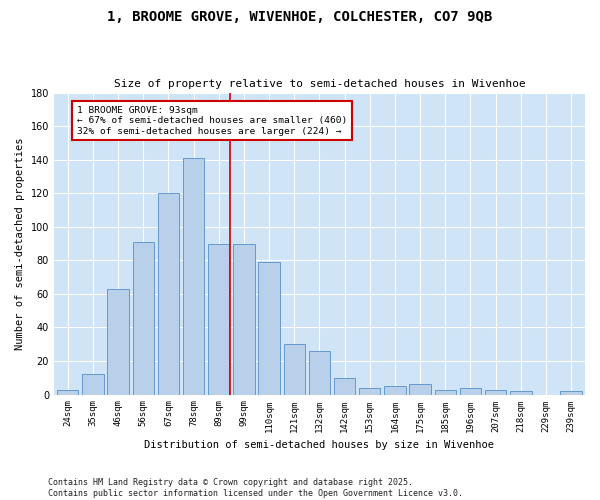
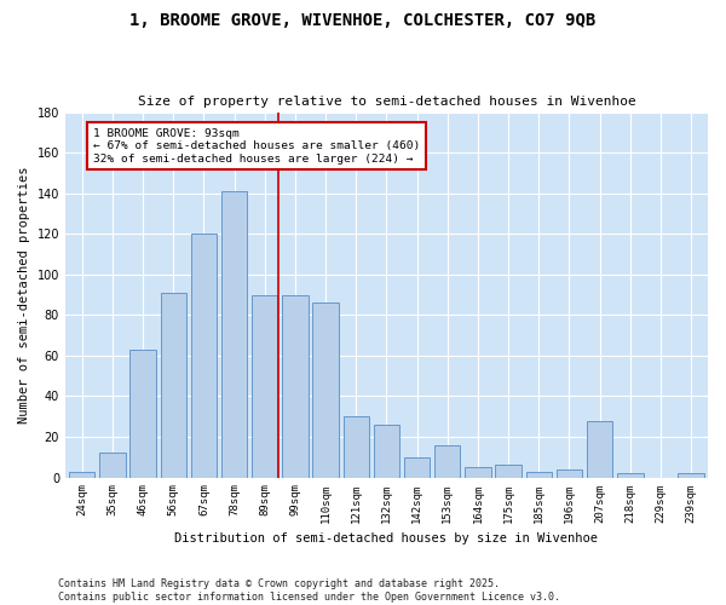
110sqm: 79 -> 86
153sqm: 4 -> 16
207sqm: 3 -> 28
